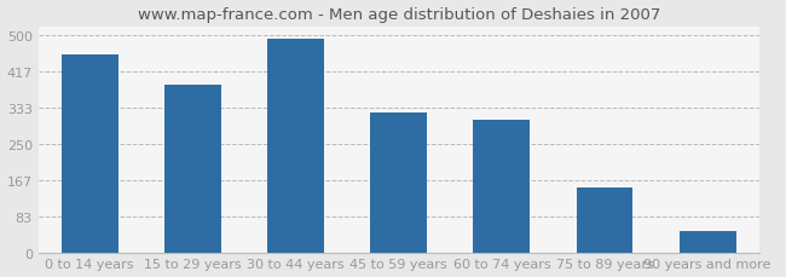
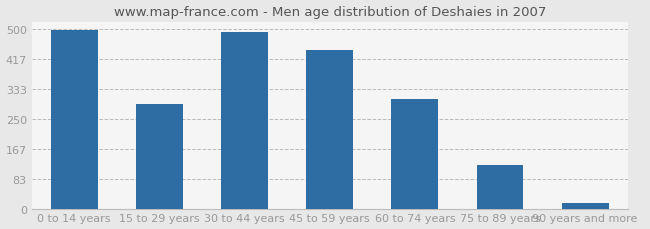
0 to 14 years: 455 -> 496
15 to 29 years: 385 -> 290
45 to 59 years: 320 -> 440
75 to 89 years: 150 -> 120
90 years and more: 50 -> 15
